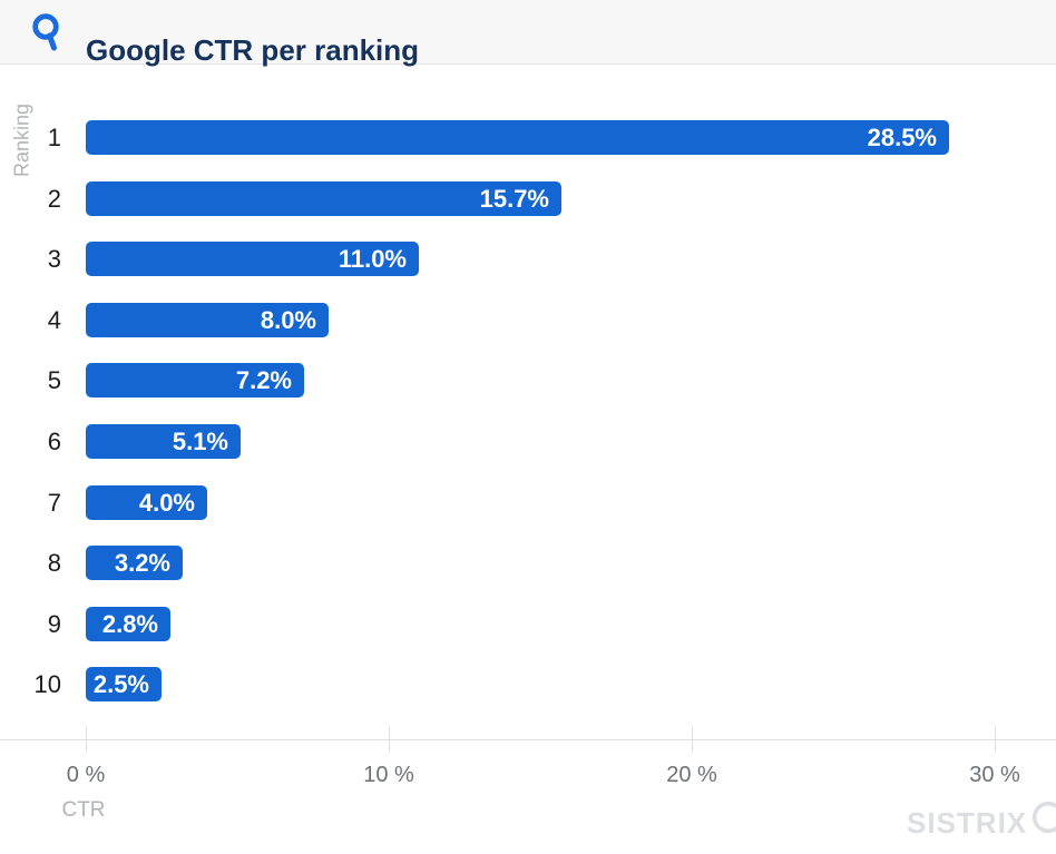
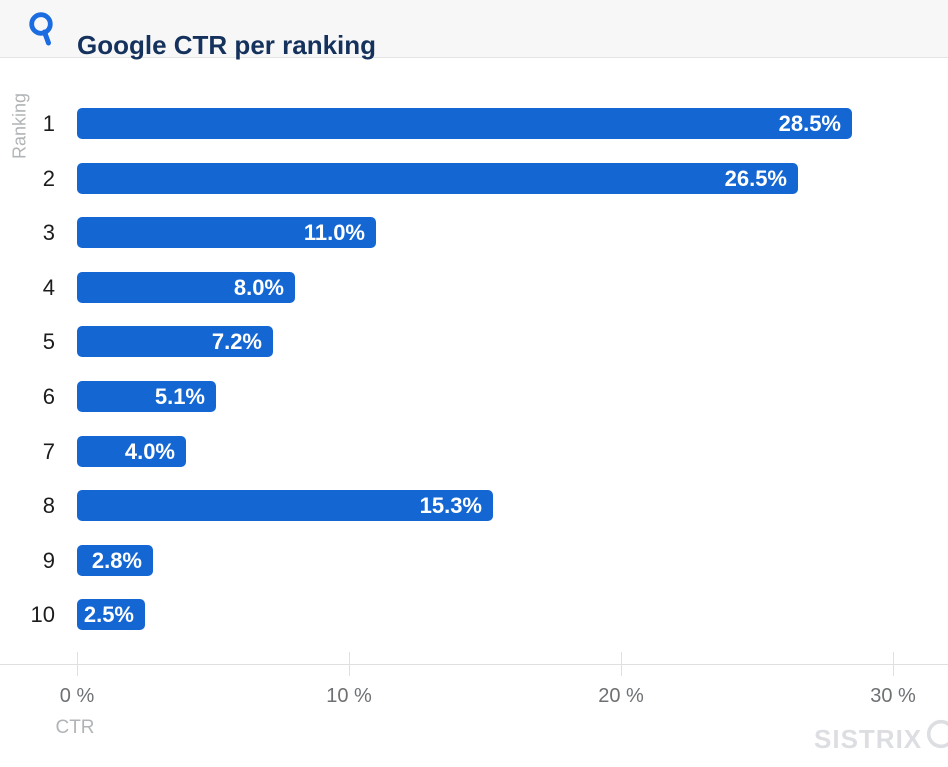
2: 15.7% -> 26.5%
8: 3.2% -> 15.3%
